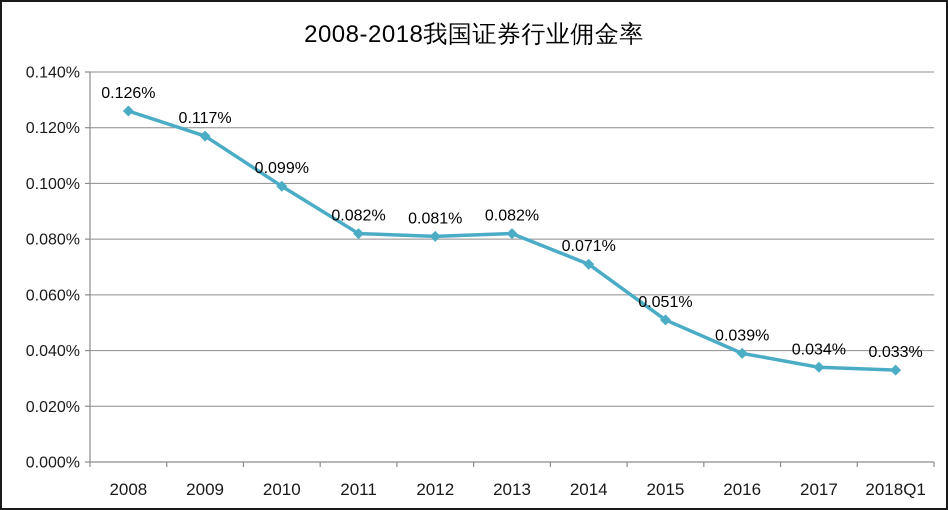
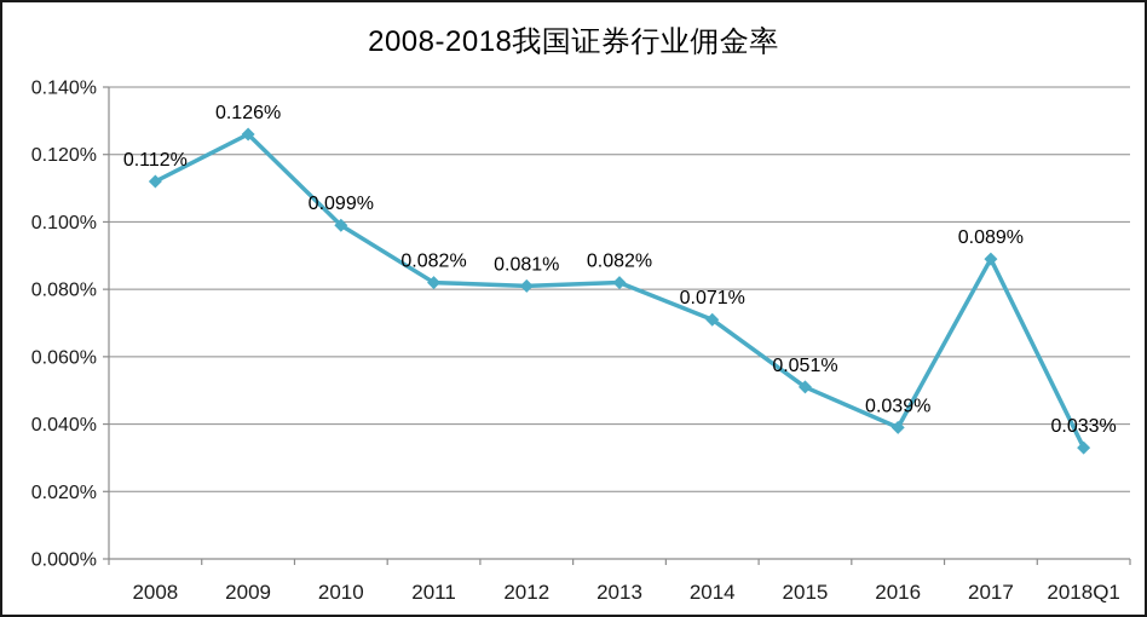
2008: 0.126% -> 0.112%
2009: 0.117% -> 0.126%
2017: 0.034% -> 0.089%
